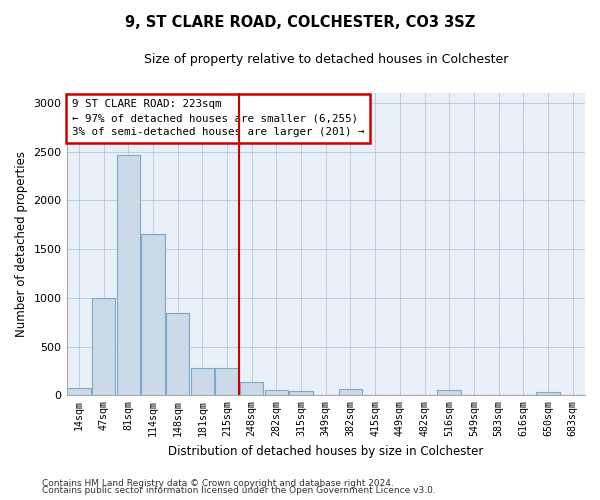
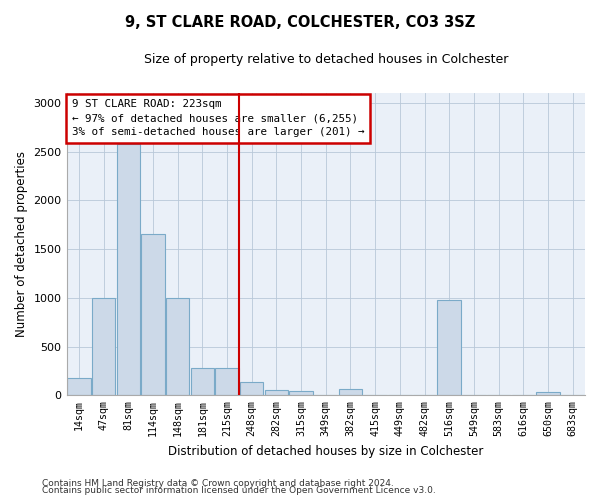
14sqm: 80 -> 180
81sqm: 2460 -> 2580
148sqm: 840 -> 1000
516sqm: 50 -> 980
